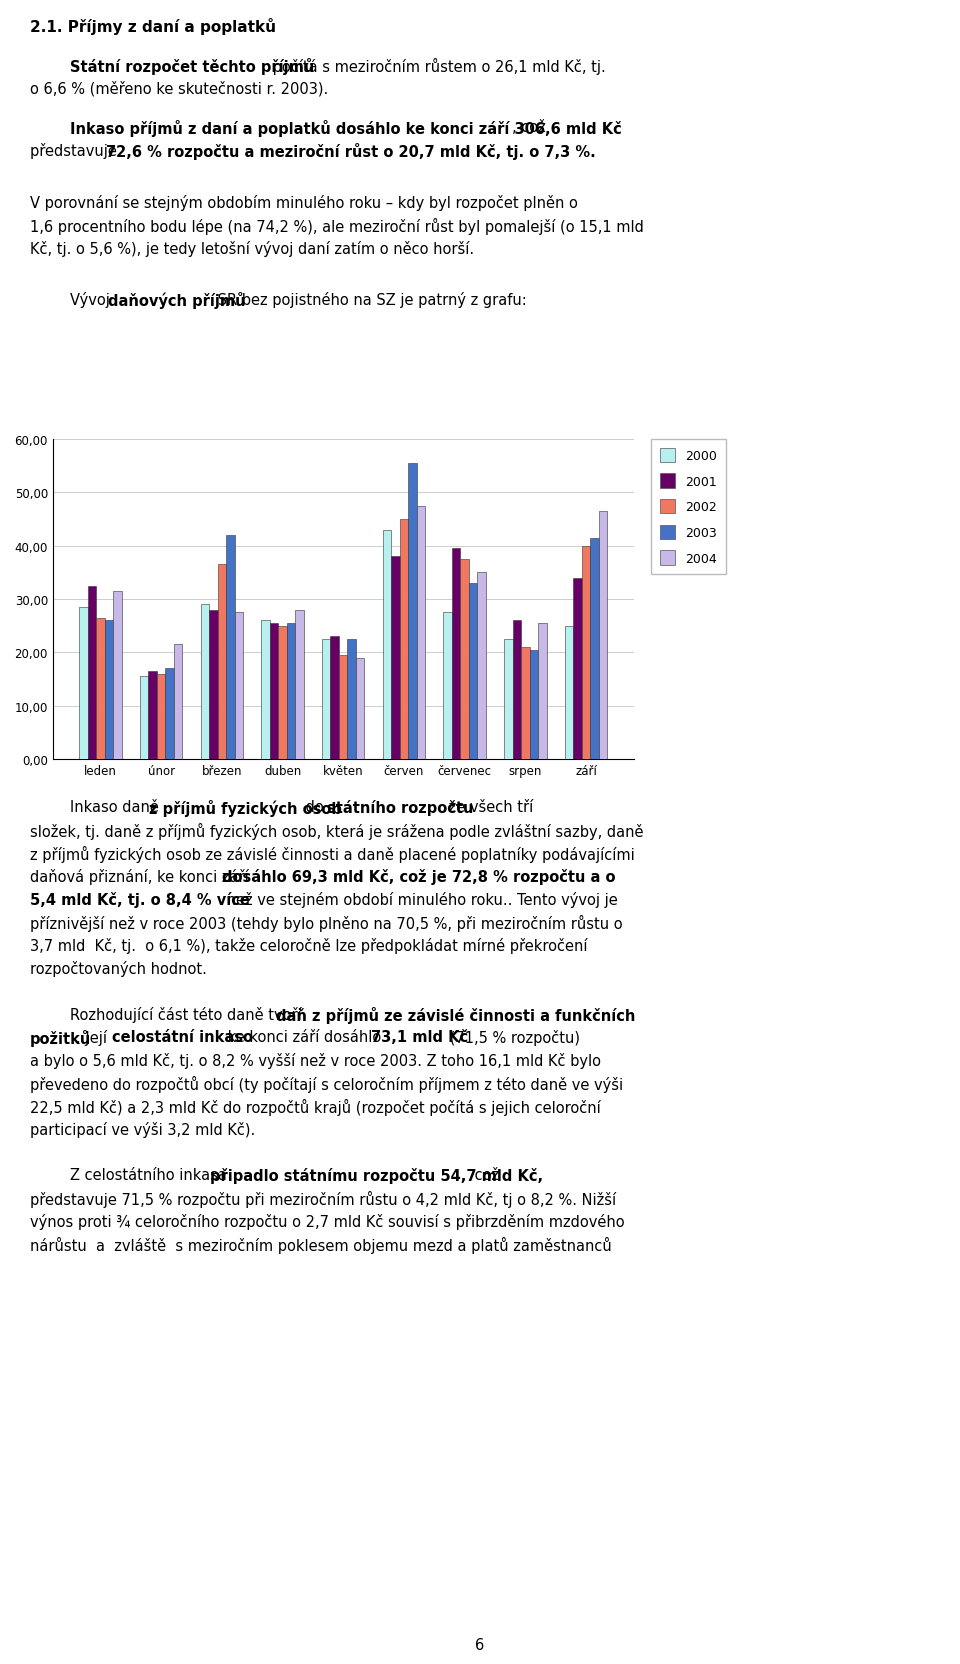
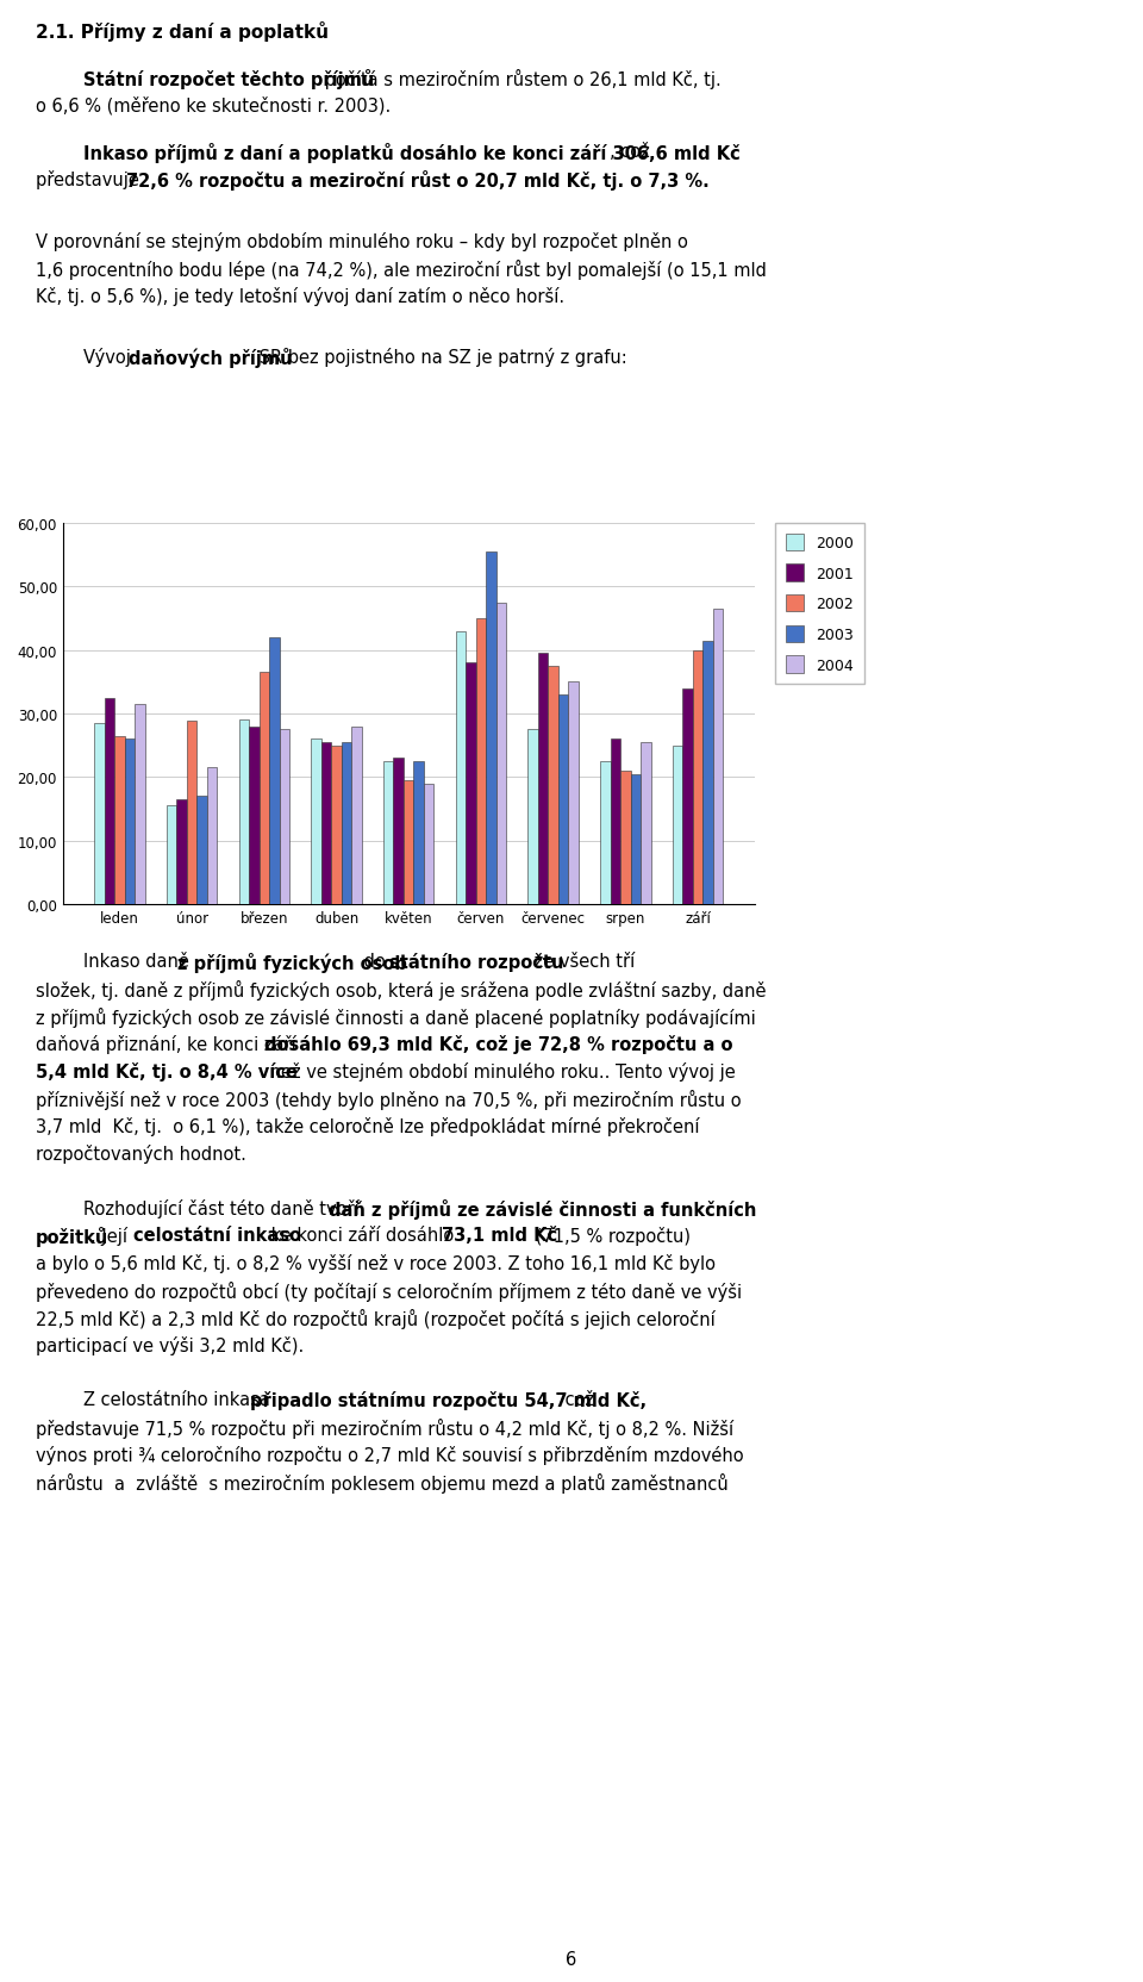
2002/únor: 16,0 -> 28,8
